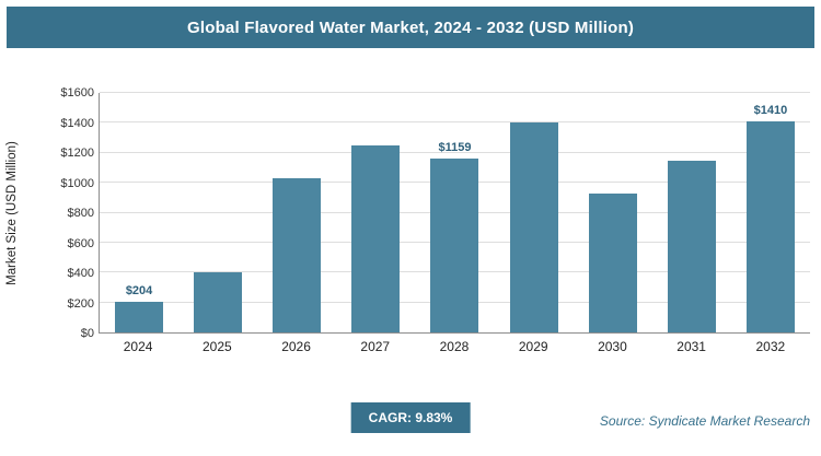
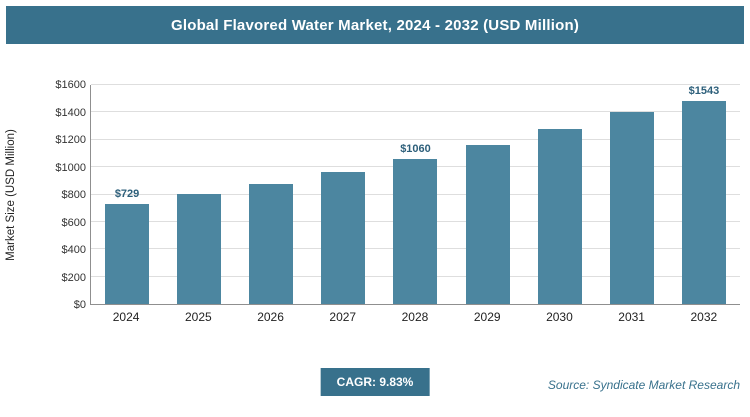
2024: $204 -> $729
2025: $400 -> $800
2026: $1030 -> $880
2027: $1250 -> $970
2028: $1159 -> $1060
2029: $1400 -> $1160
2030: $930 -> $1280
2031: $1150 -> $1400
2032: $1410 -> $1543
